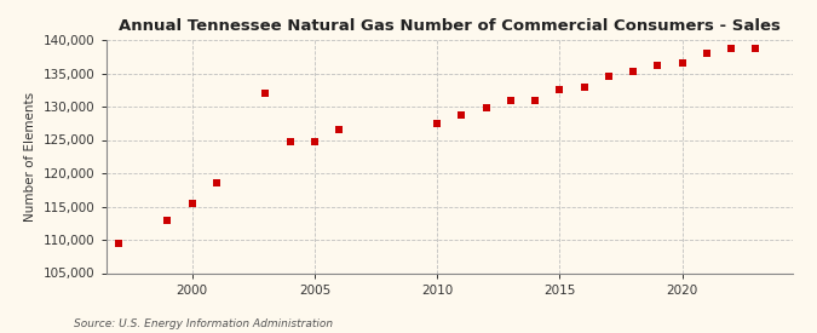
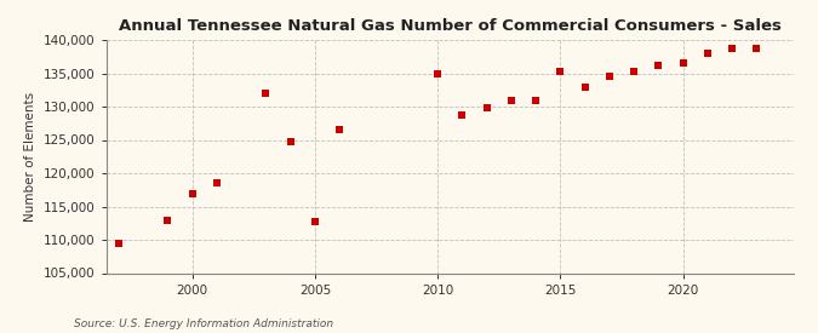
2000: 115,500 -> 117,000
2005: 124,700 -> 112,800
2010: 127,500 -> 135,000
2015: 132,500 -> 135,200
